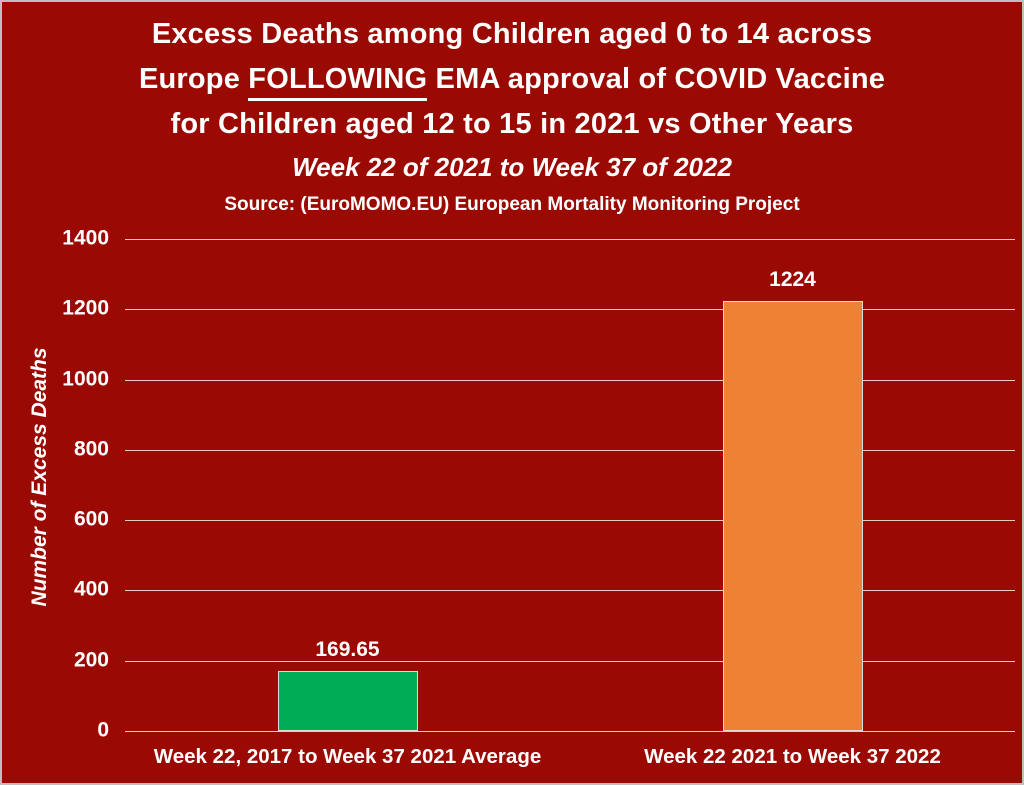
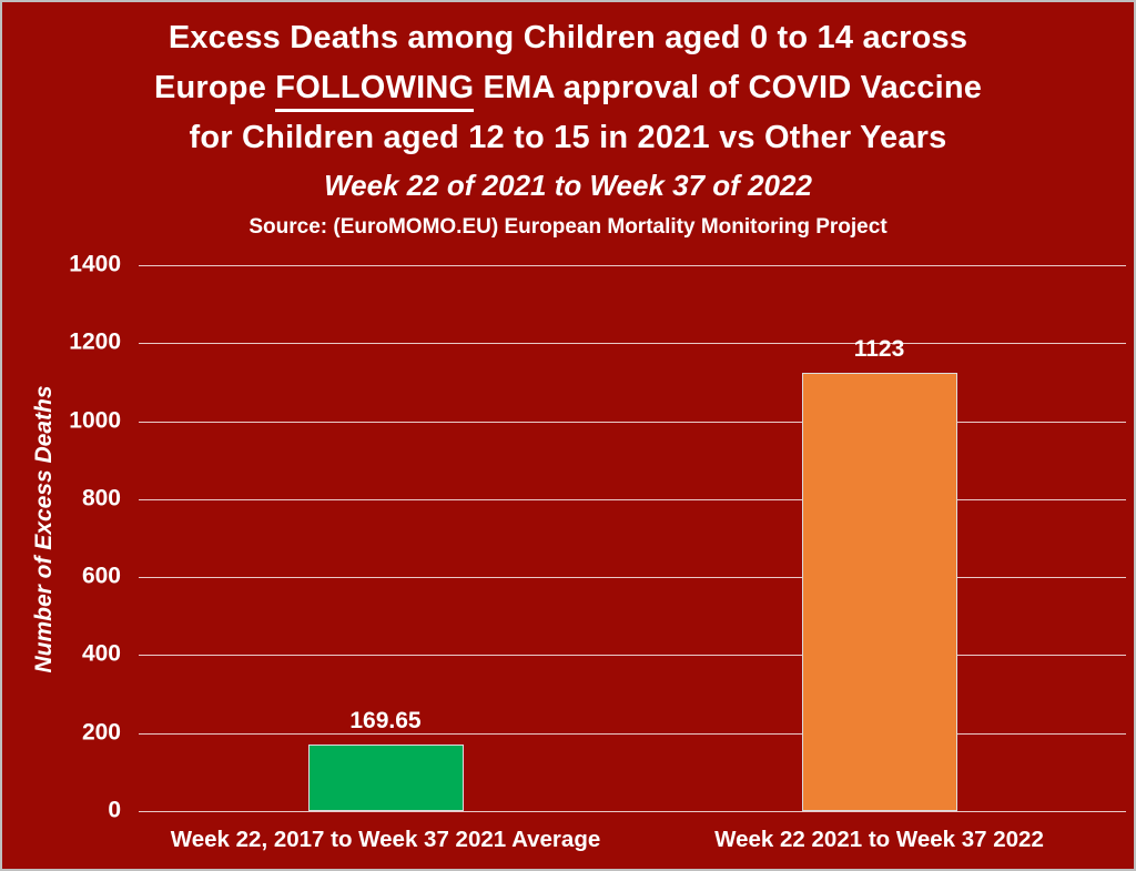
Week 22 2021 to Week 37 2022: 1224 -> 1123
